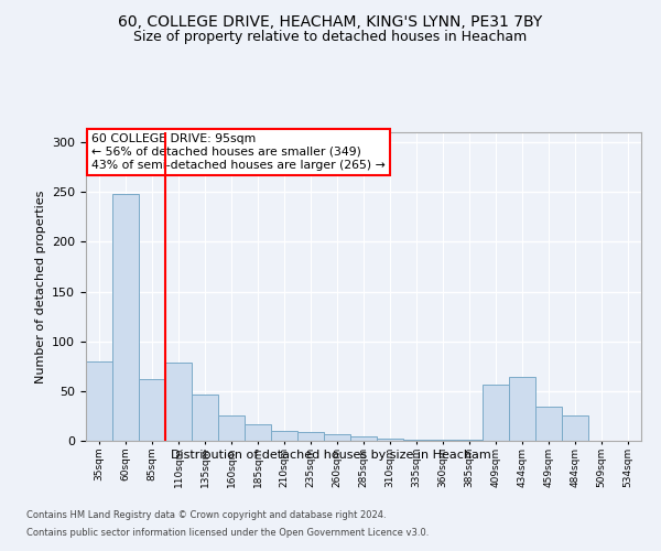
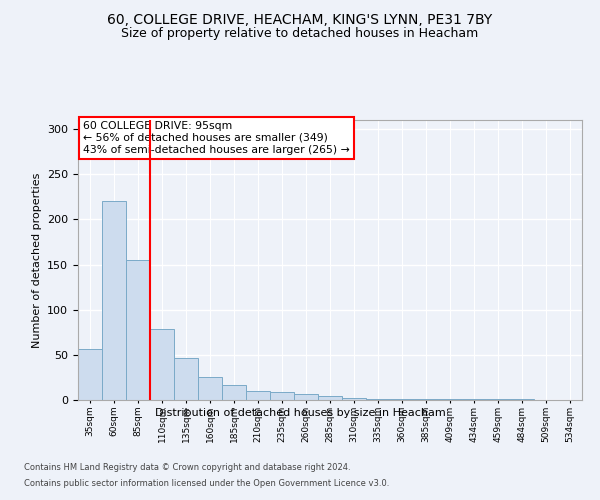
35sqm: 80 -> 57
60sqm: 248 -> 220
85sqm: 62 -> 155
409sqm: 56 -> 1
434sqm: 64 -> 1
459sqm: 34 -> 1
484sqm: 26 -> 1
